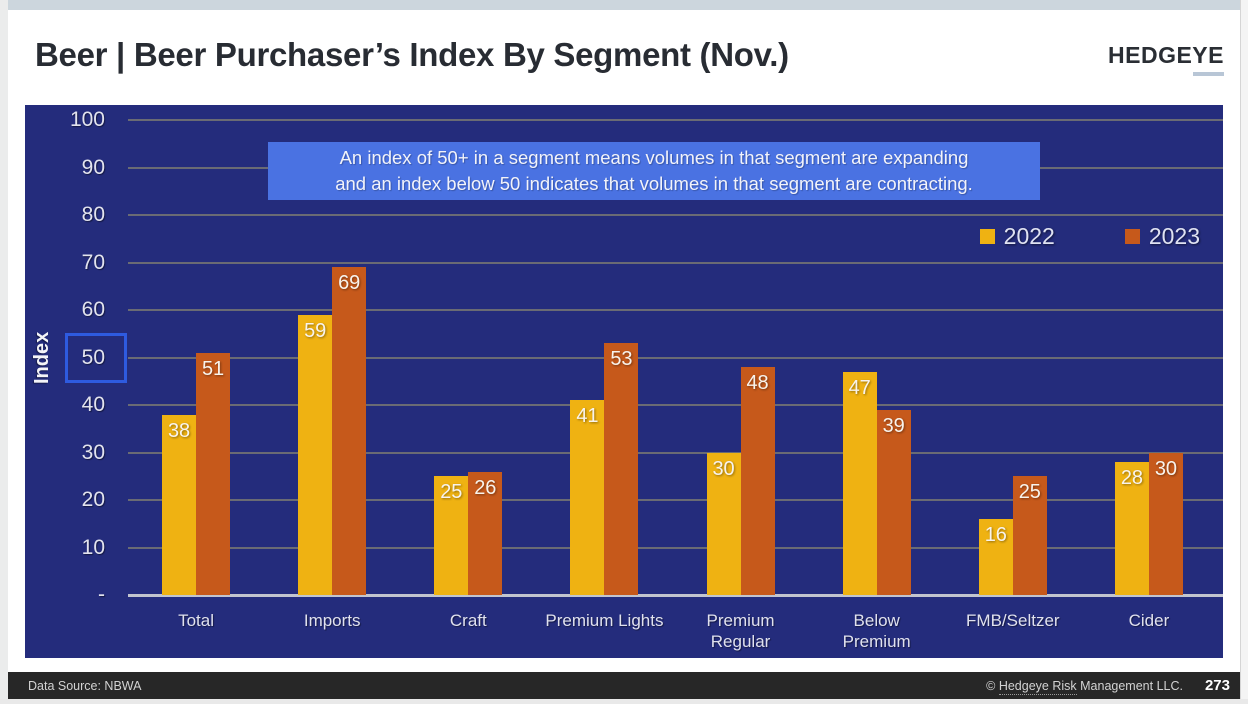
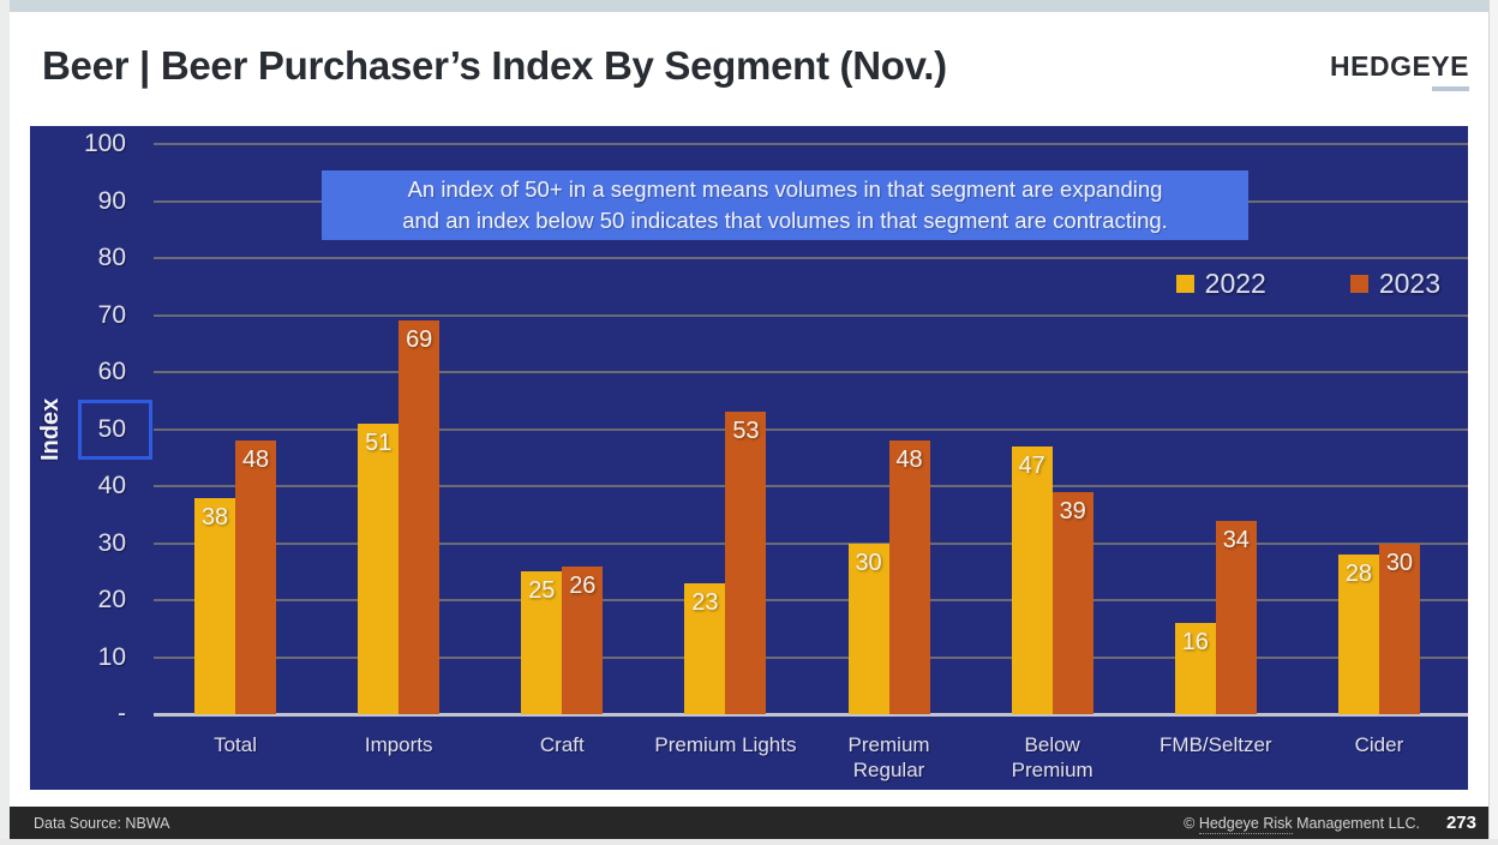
2023/Total: 51 -> 48
2022/Imports: 59 -> 51
2022/Premium Lights: 41 -> 23
2023/FMB/Seltzer: 25 -> 34
